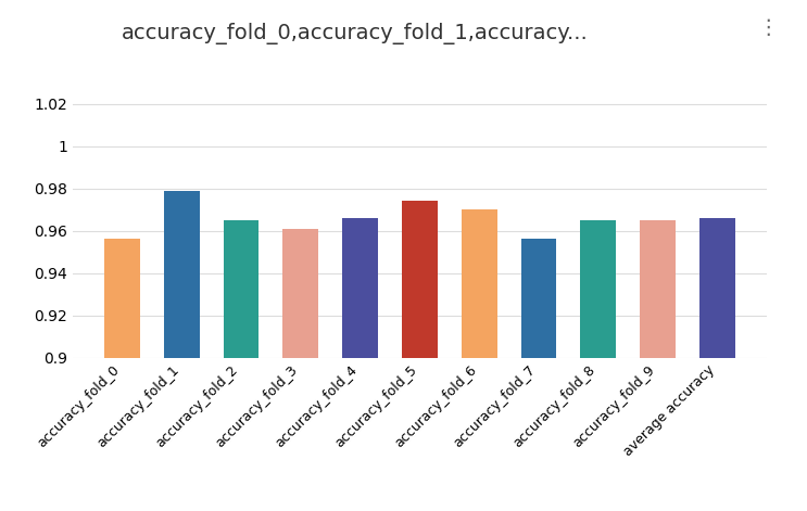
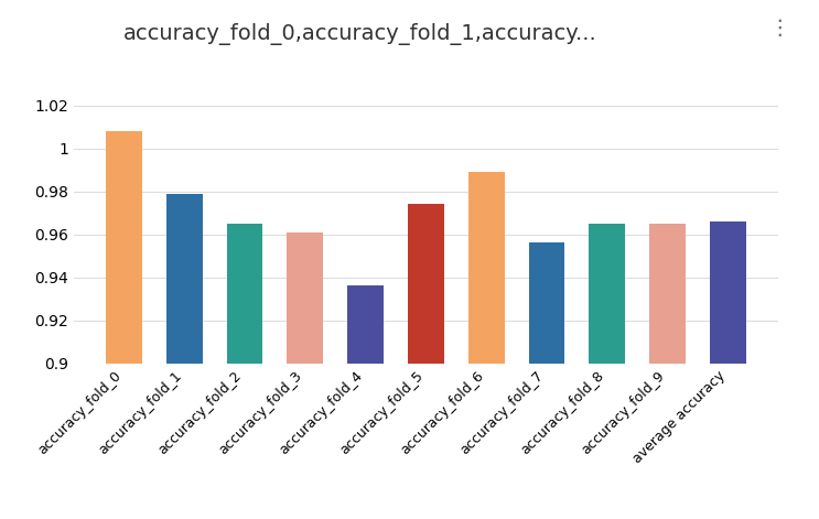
accuracy_fold_0: 0.956 -> 1.008
accuracy_fold_4: 0.966 -> 0.936
accuracy_fold_6: 0.970 -> 0.989
